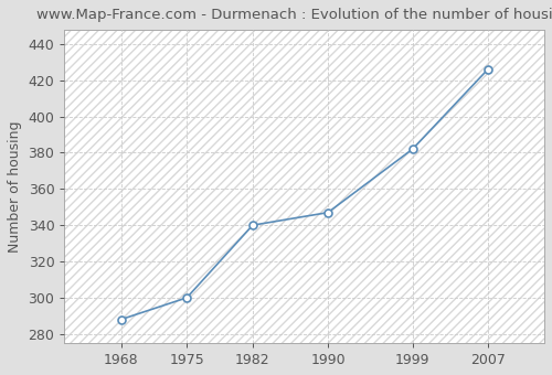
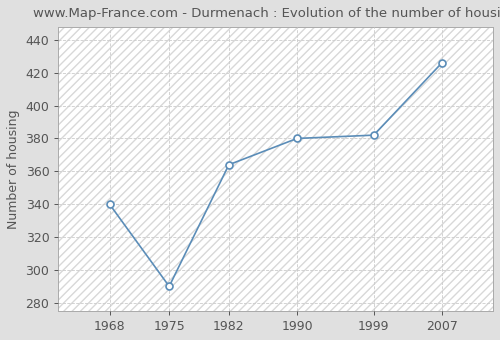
1968: 288 -> 340
1975: 300 -> 290
1982: 340 -> 364
1990: 347 -> 380
